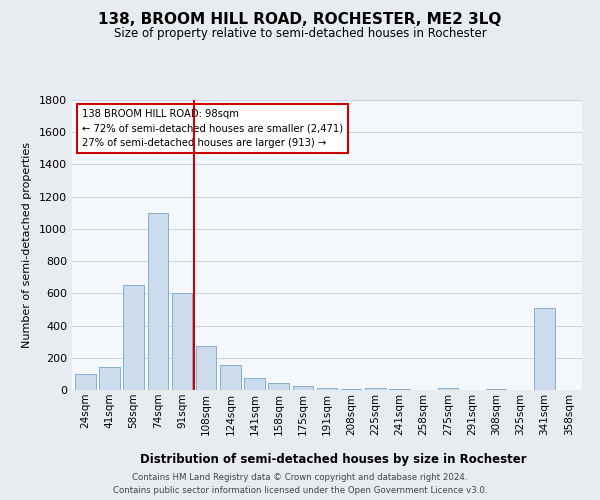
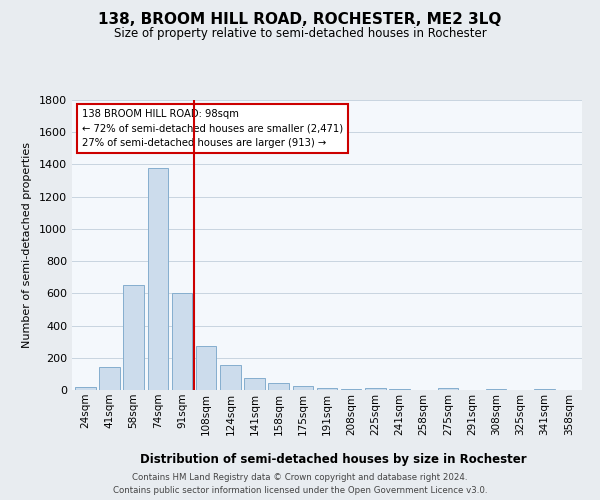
24sqm: 100 -> 20
74sqm: 1100 -> 1380
341sqm: 510 -> 0
